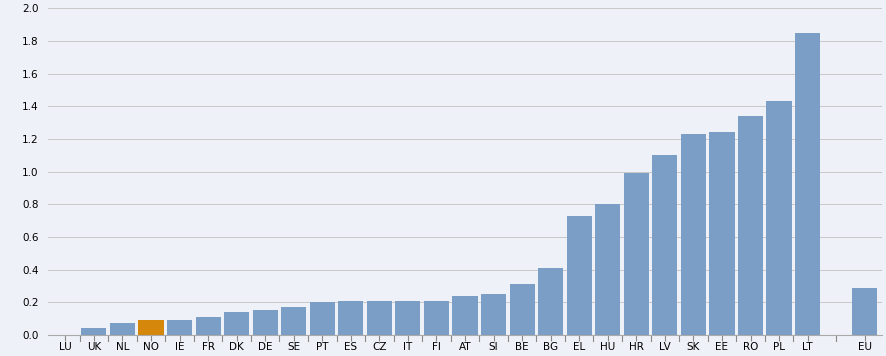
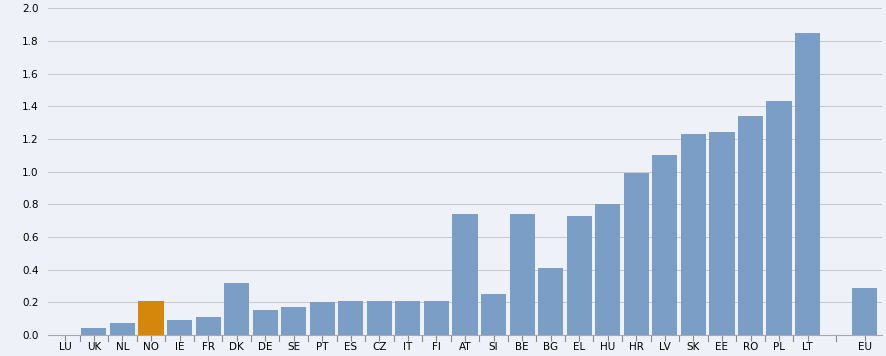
NO: 0.09 -> 0.21
DK: 0.14 -> 0.32
AT: 0.24 -> 0.74
BE: 0.31 -> 0.74
